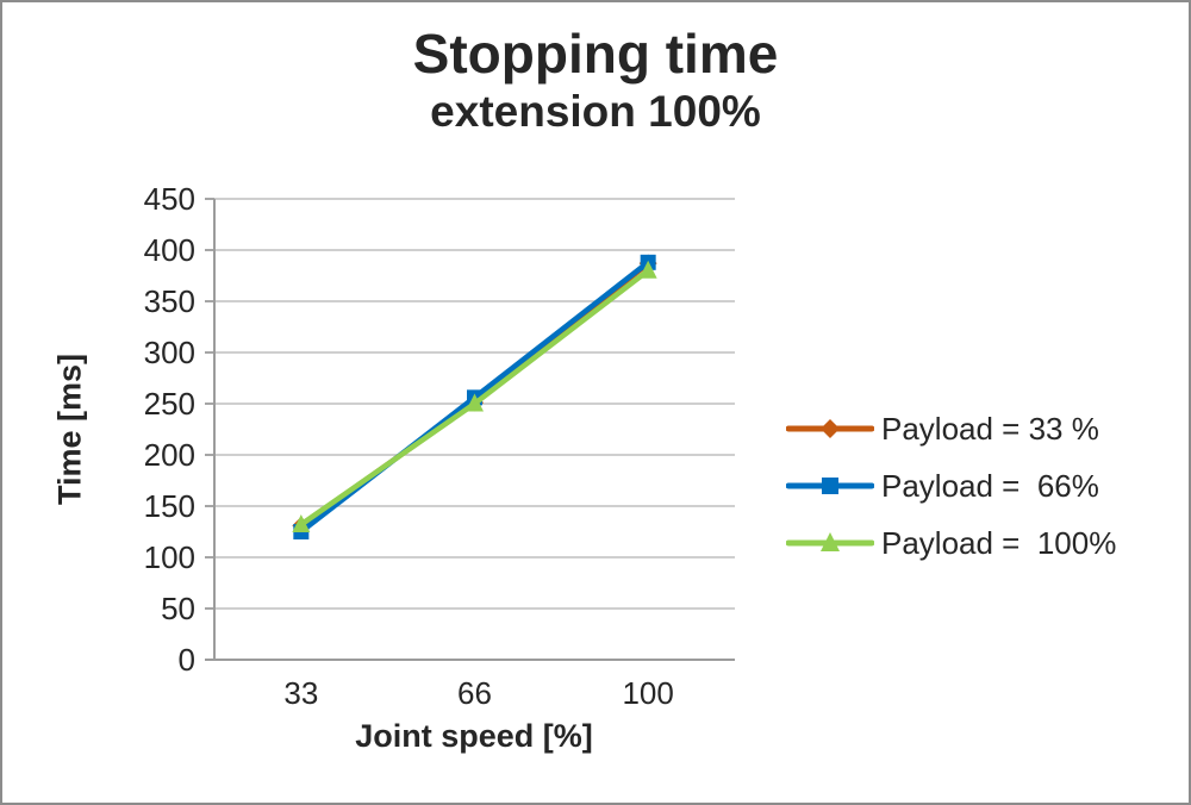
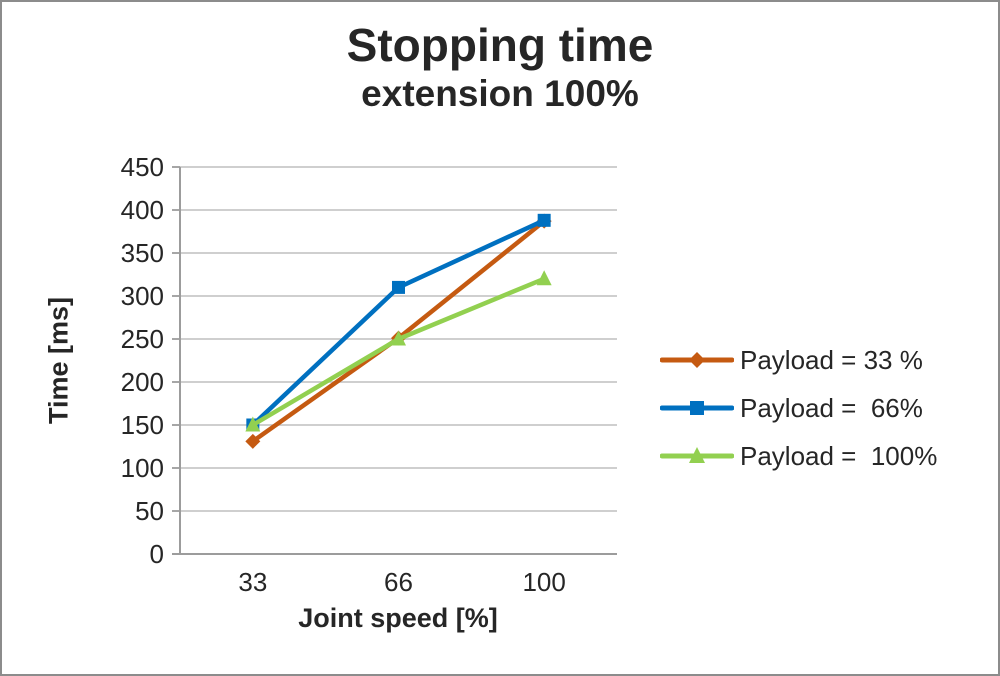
Payload = 66%/33: 120 -> 150
Payload = 100%/33: 130 -> 150
Payload = 66%/66: 260 -> 310
Payload = 100%/100: 380 -> 320
